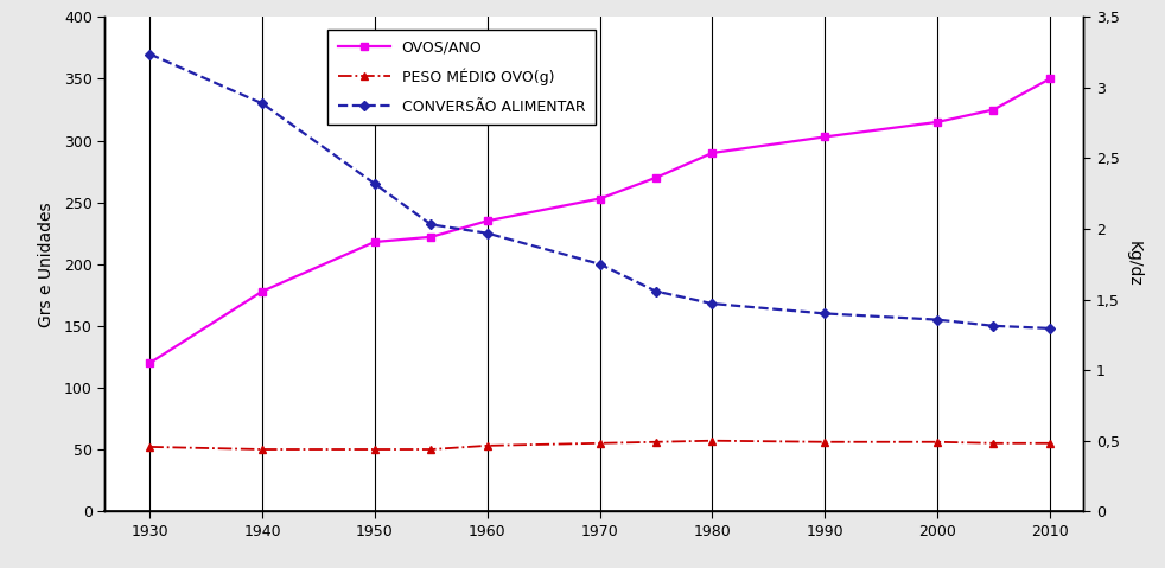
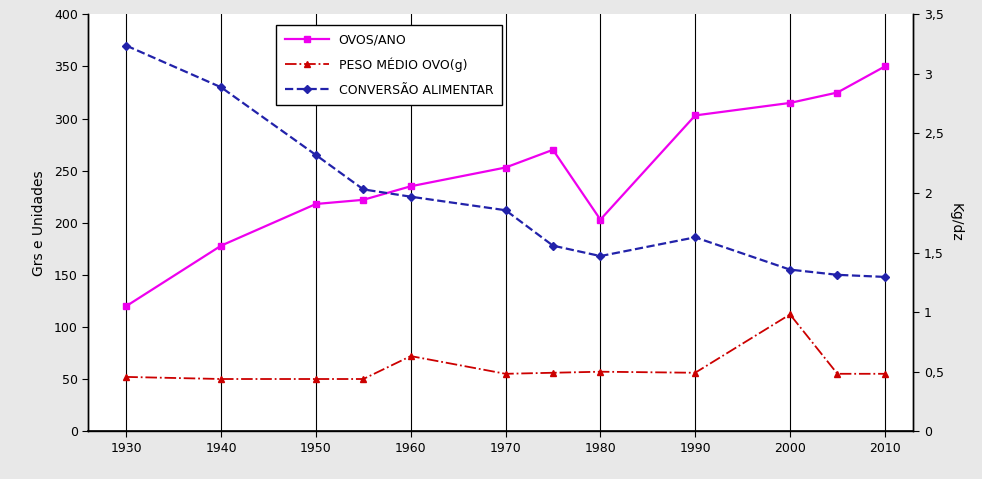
PESO MÉDIO OVO(g)/1960: 53 -> 72
CONVERSÃO ALIMENTAR/1970: 200 -> 212
OVOS/ANO/1980: 290 -> 203
CONVERSÃO ALIMENTAR/1990: 160 -> 186
PESO MÉDIO OVO(g)/2000: 56 -> 112
